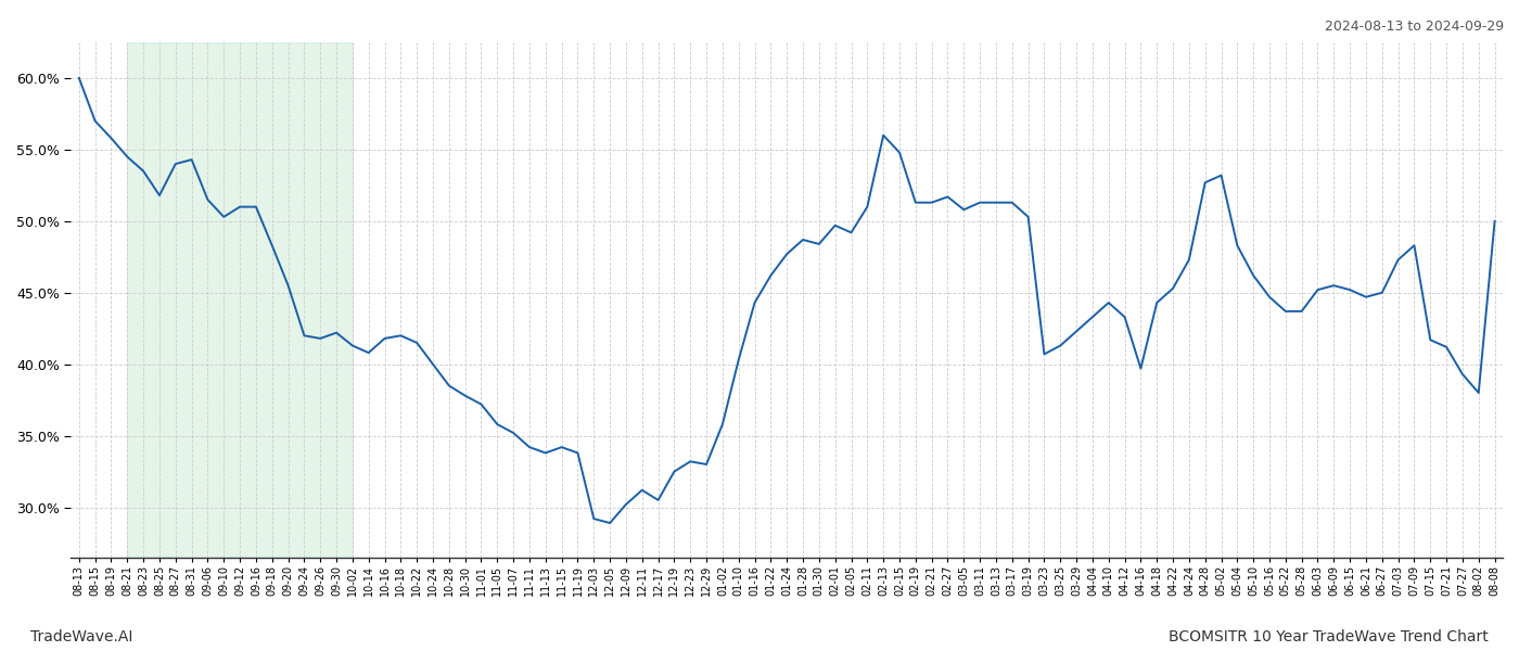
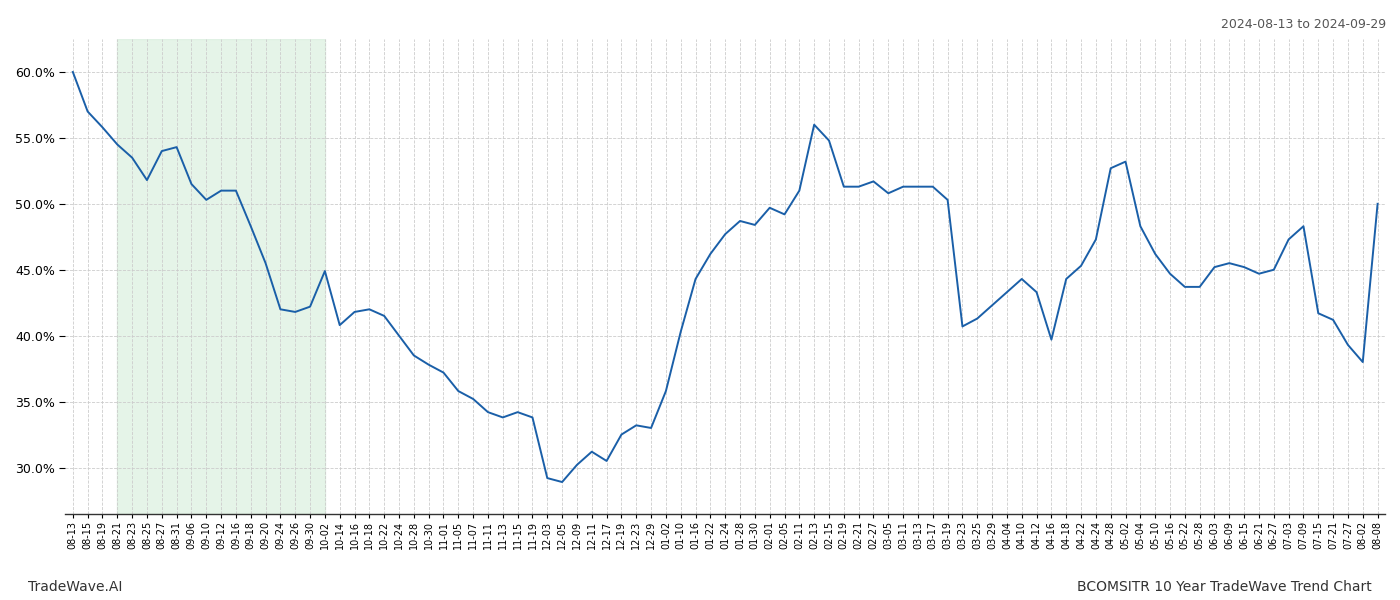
10-02: 41.3% -> 44.9%
